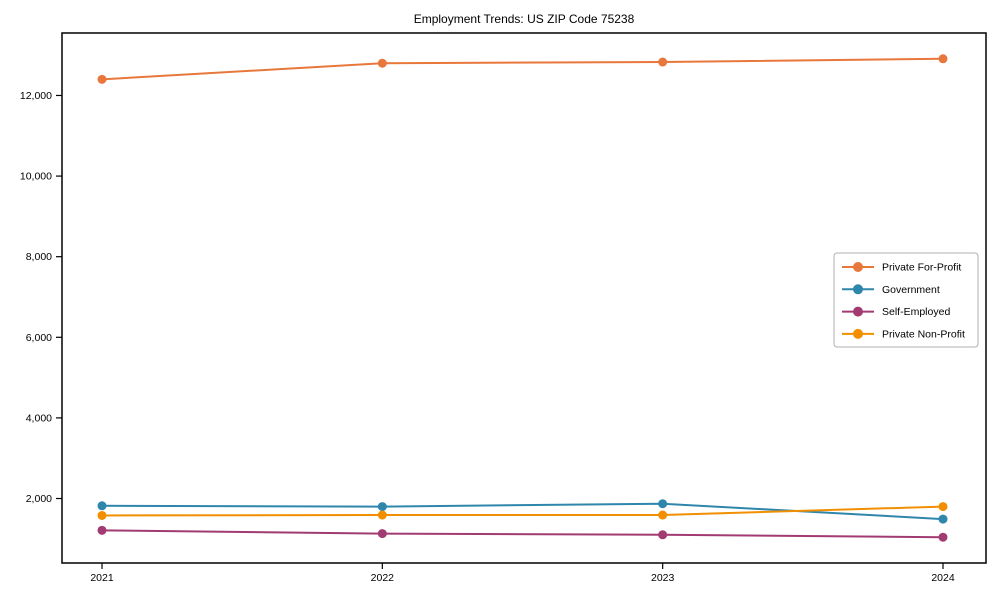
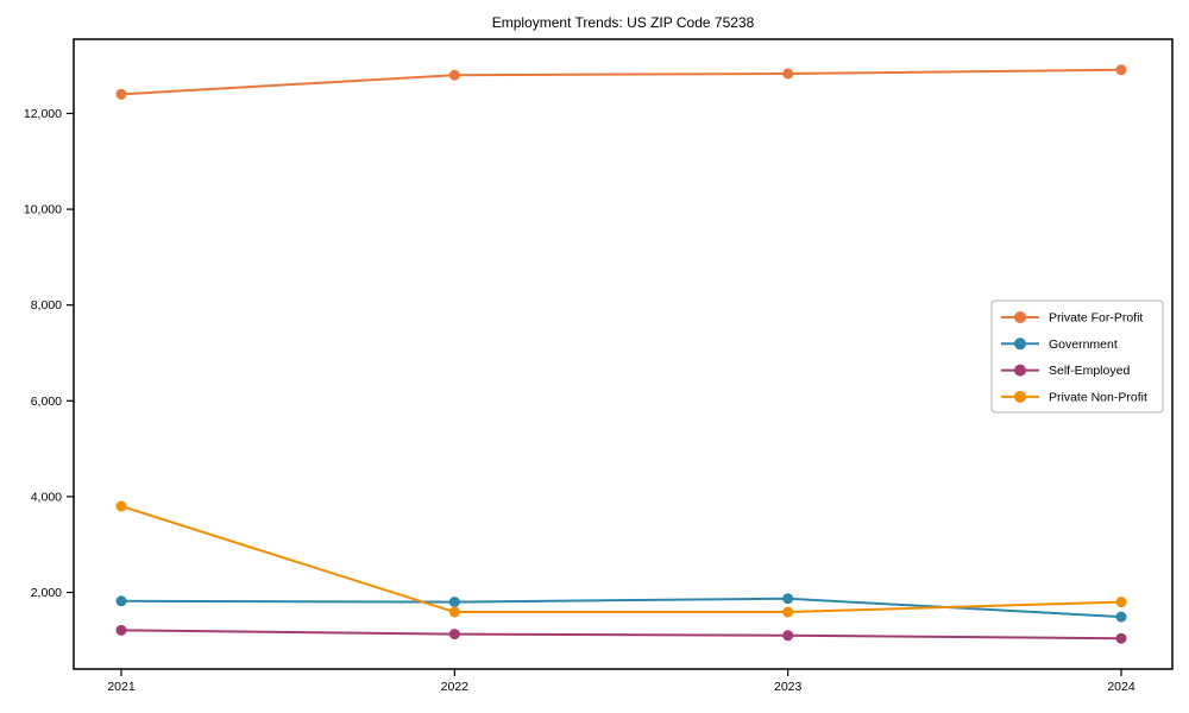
Private Non-Profit/2021: 1600 -> 3800
